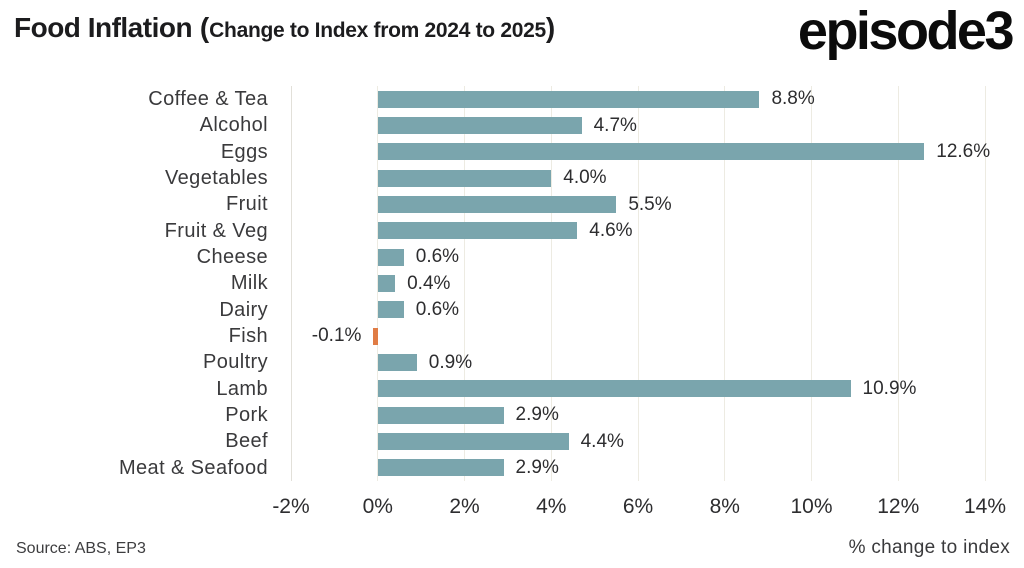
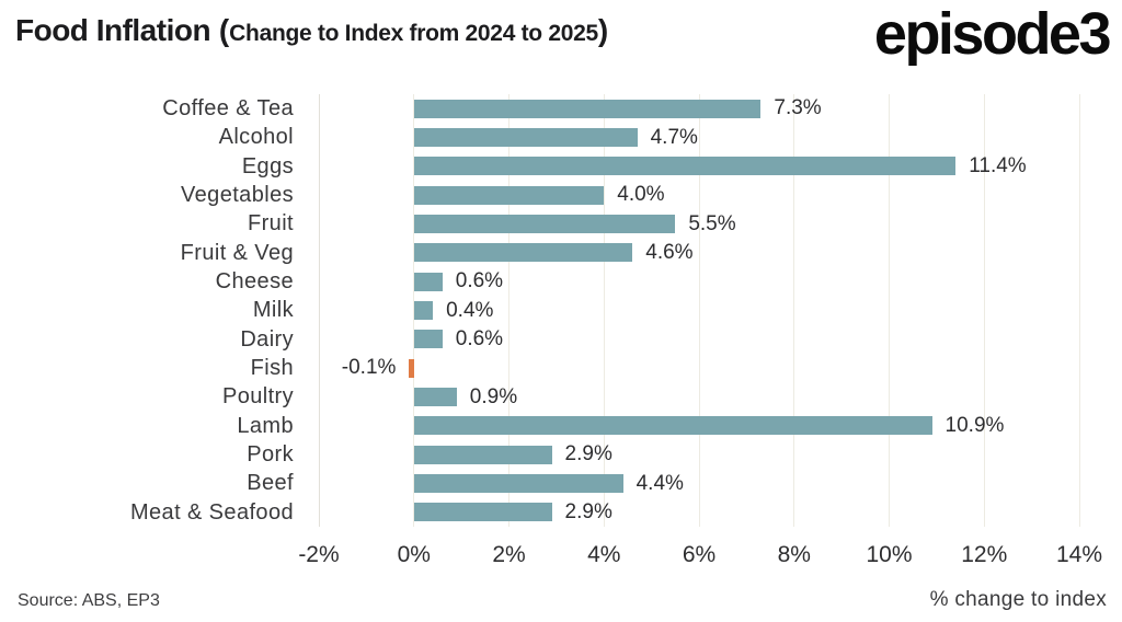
Coffee & Tea: 8.8% -> 7.3%
Eggs: 12.6% -> 11.4%
